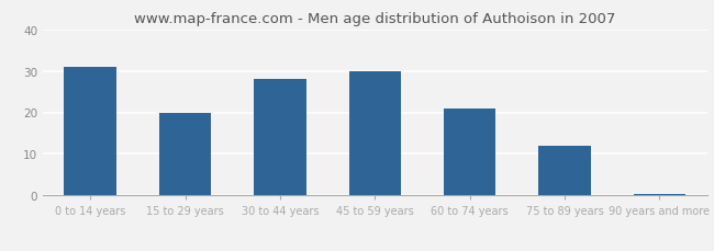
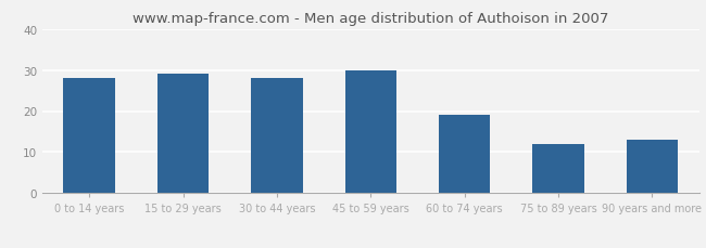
0 to 14 years: 31.0 -> 28.0
15 to 29 years: 20.0 -> 29.0
60 to 74 years: 21.0 -> 19.0
90 years and more: 0.5 -> 13.0
